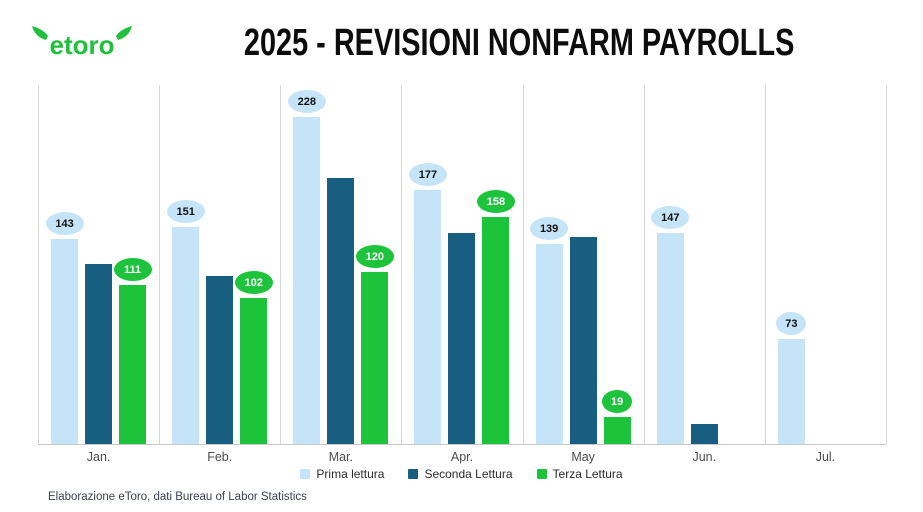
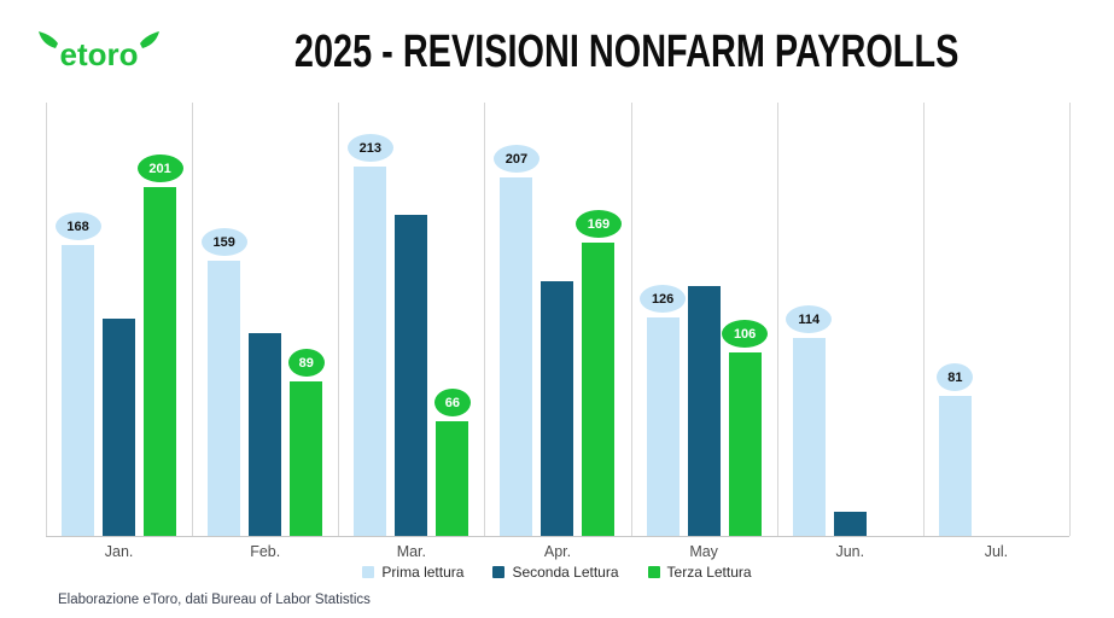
Prima lettura/Jan.: 143 -> 168
Terza Lettura/Jan.: 111 -> 201
Prima lettura/Feb.: 151 -> 159
Terza Lettura/Feb.: 102 -> 89
Prima lettura/Mar.: 228 -> 213
Terza Lettura/Mar.: 120 -> 66
Prima lettura/Apr.: 177 -> 207
Terza Lettura/Apr.: 158 -> 169
Prima lettura/May: 139 -> 126
Terza Lettura/May: 19 -> 106
Prima lettura/Jun.: 147 -> 114
Prima lettura/Jul.: 73 -> 81
